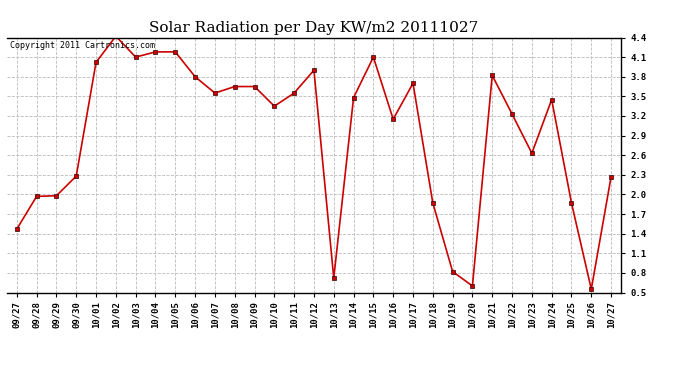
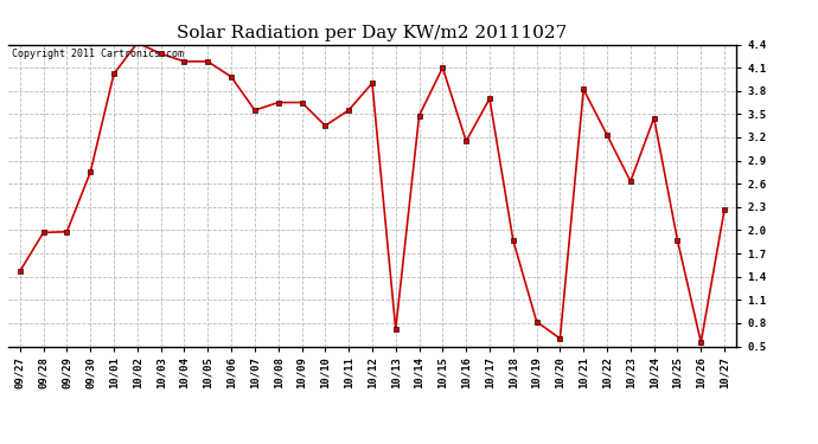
09/30: 2.28 -> 2.75
10/03: 4.10 -> 4.28
10/06: 3.80 -> 3.98
